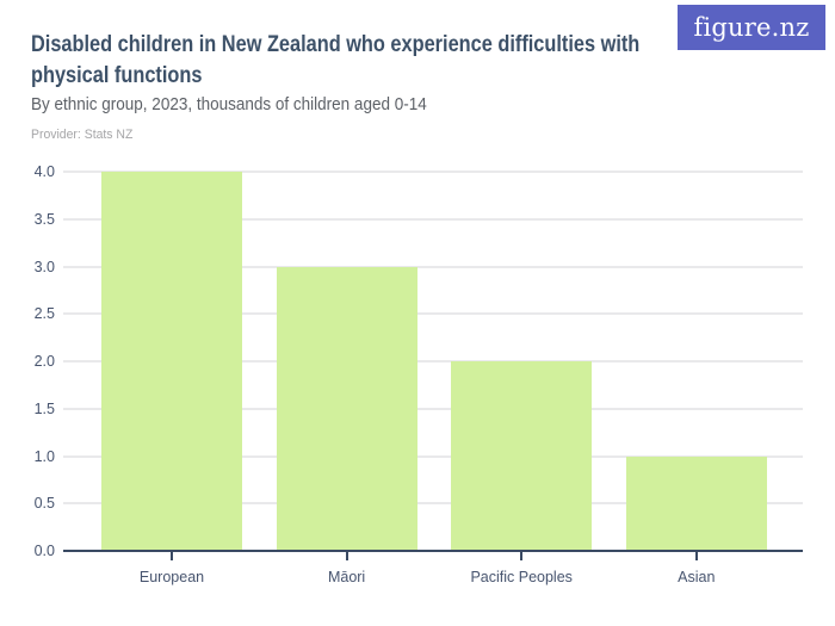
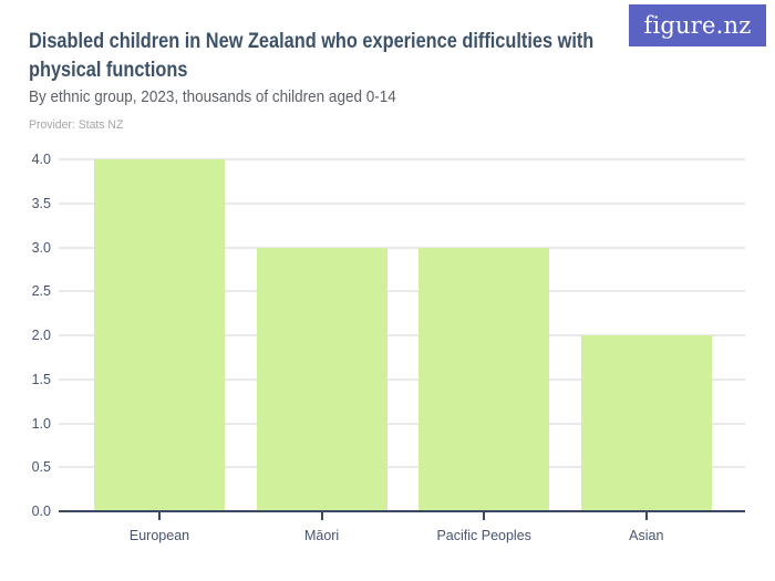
Pacific Peoples: 2 -> 3
Asian: 1 -> 2
